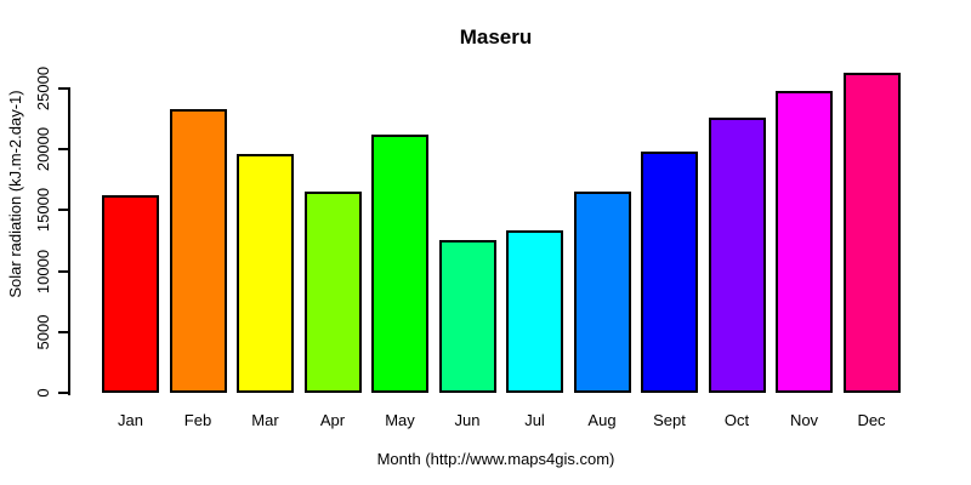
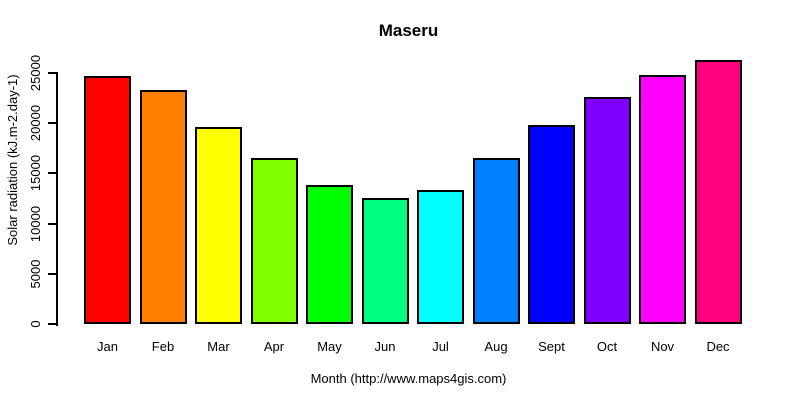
Jan: 16200 -> 24700
May: 21200 -> 13800
